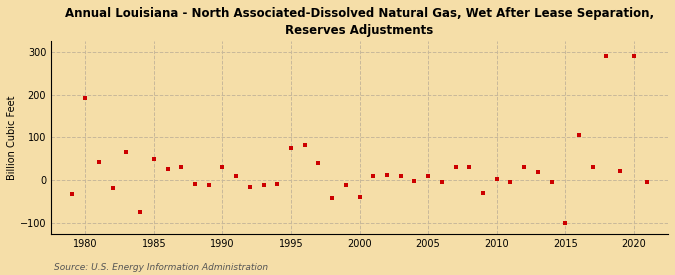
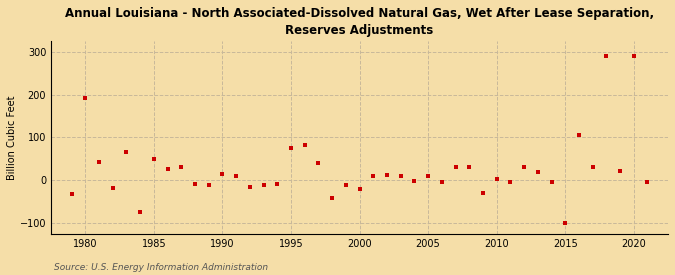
1990: 30 -> 14
2000: -40 -> -20
